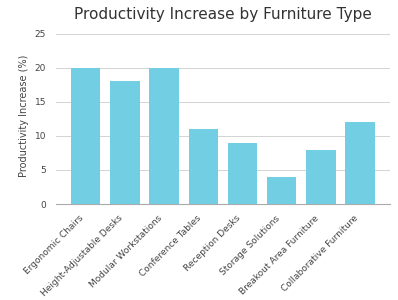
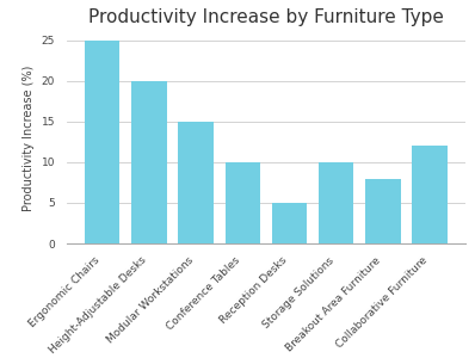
Ergonomic Chairs: 20 -> 25
Height-Adjustable Desks: 18 -> 20
Modular Workstations: 20 -> 15
Conference Tables: 11 -> 10
Reception Desks: 9 -> 5
Storage Solutions: 4 -> 10
